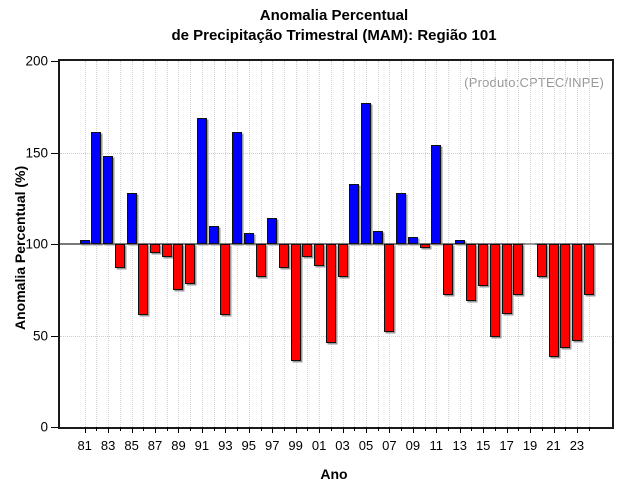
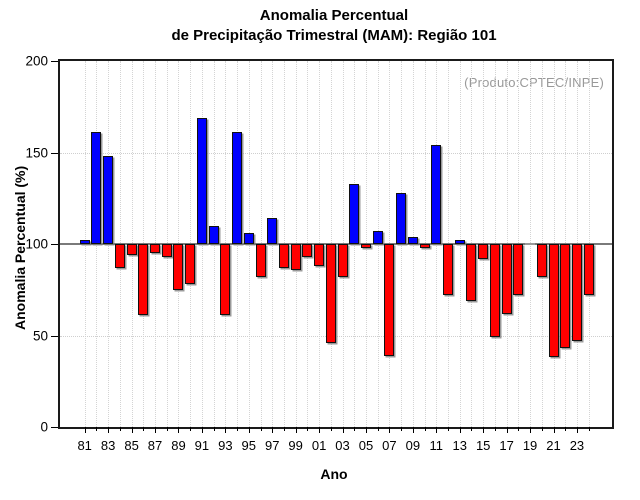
85: 128 -> 94
99: 36 -> 86
05: 177 -> 98
07: 52 -> 39
15: 77 -> 92
